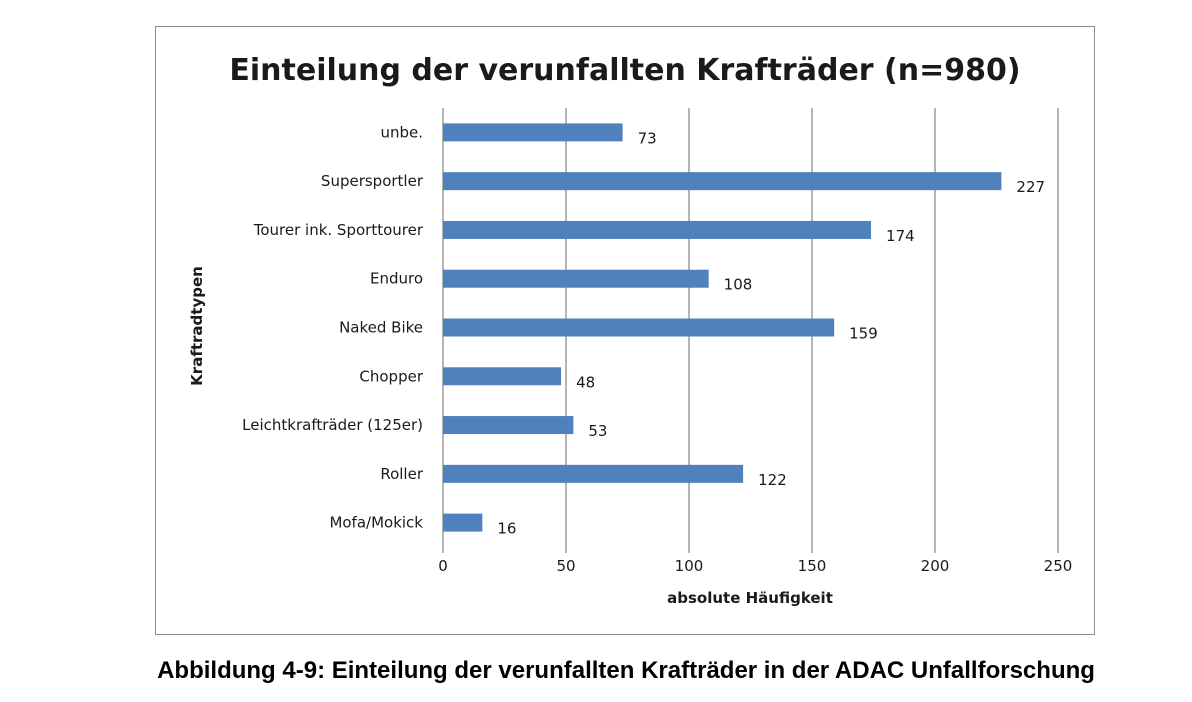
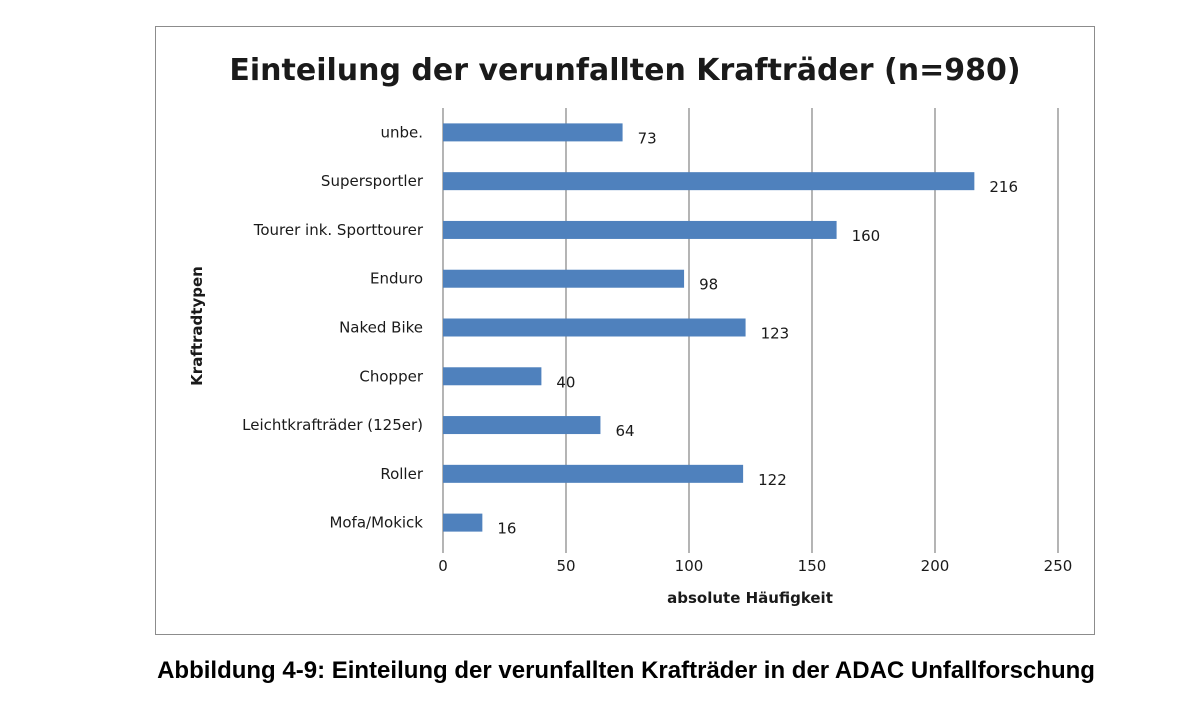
Supersportler: 227 -> 216
Tourer ink. Sporttourer: 174 -> 160
Enduro: 108 -> 98
Naked Bike: 159 -> 123
Chopper: 48 -> 40
Leichtkrafträder (125er): 53 -> 64
